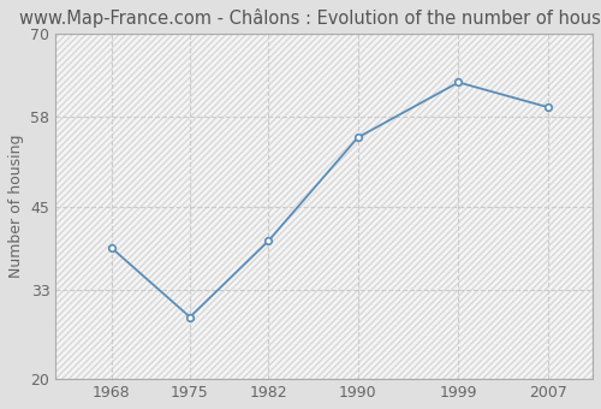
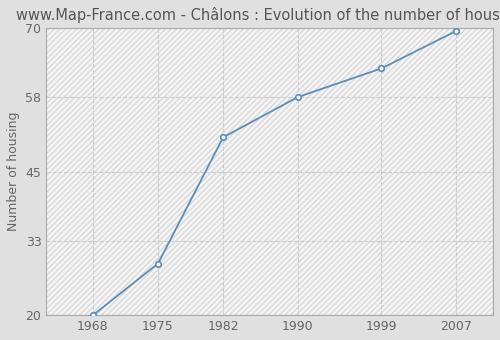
1968: 39.0 -> 20.0
1982: 40.0 -> 51.0
1990: 55.0 -> 58.0
2007: 59.4 -> 69.5
